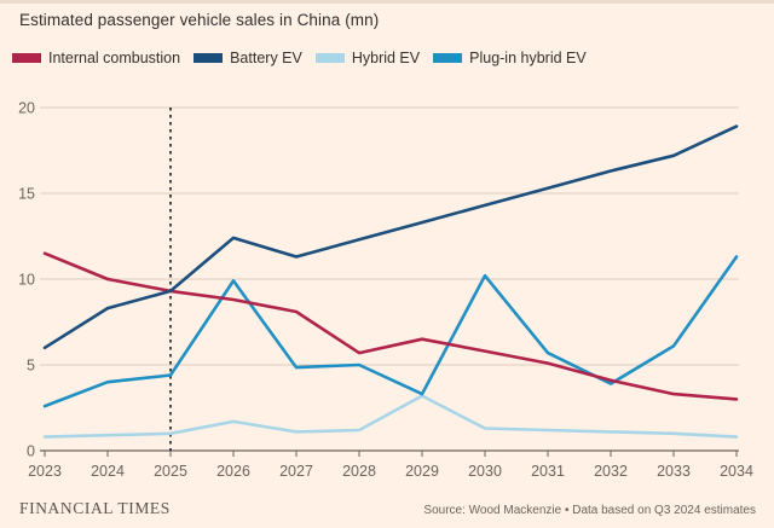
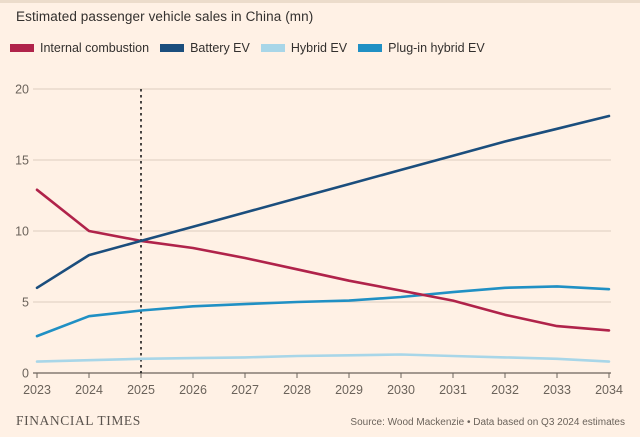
Internal combustion/2023: 11.5 -> 12.9
Hybrid EV/2026: 1.7 -> 1.1
Plug-in hybrid EV/2026: 9.9 -> 4.7
Battery EV/2026: 12.4 -> 10.3
Internal combustion/2028: 5.7 -> 7.3
Hybrid EV/2029: 3.2 -> 1.2
Plug-in hybrid EV/2029: 3.3 -> 5.1
Plug-in hybrid EV/2030: 10.2 -> 5.3
Plug-in hybrid EV/2032: 3.9 -> 6.0
Plug-in hybrid EV/2034: 11.3 -> 5.9
Battery EV/2034: 18.9 -> 18.1
